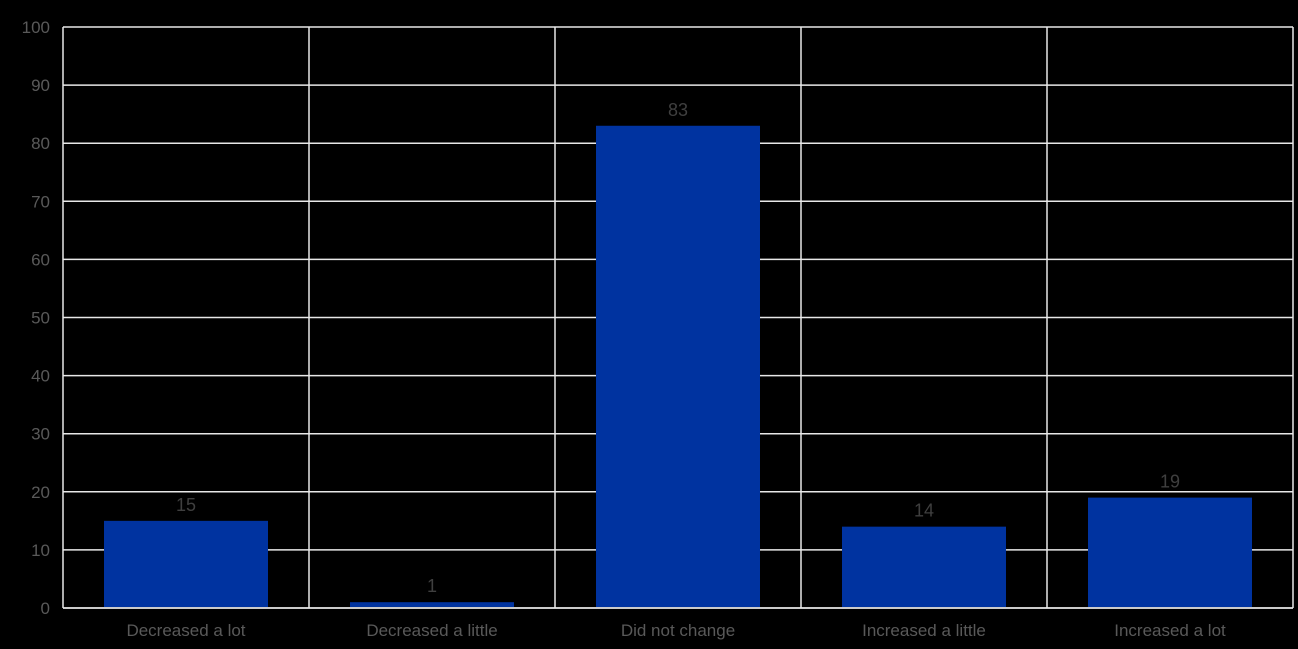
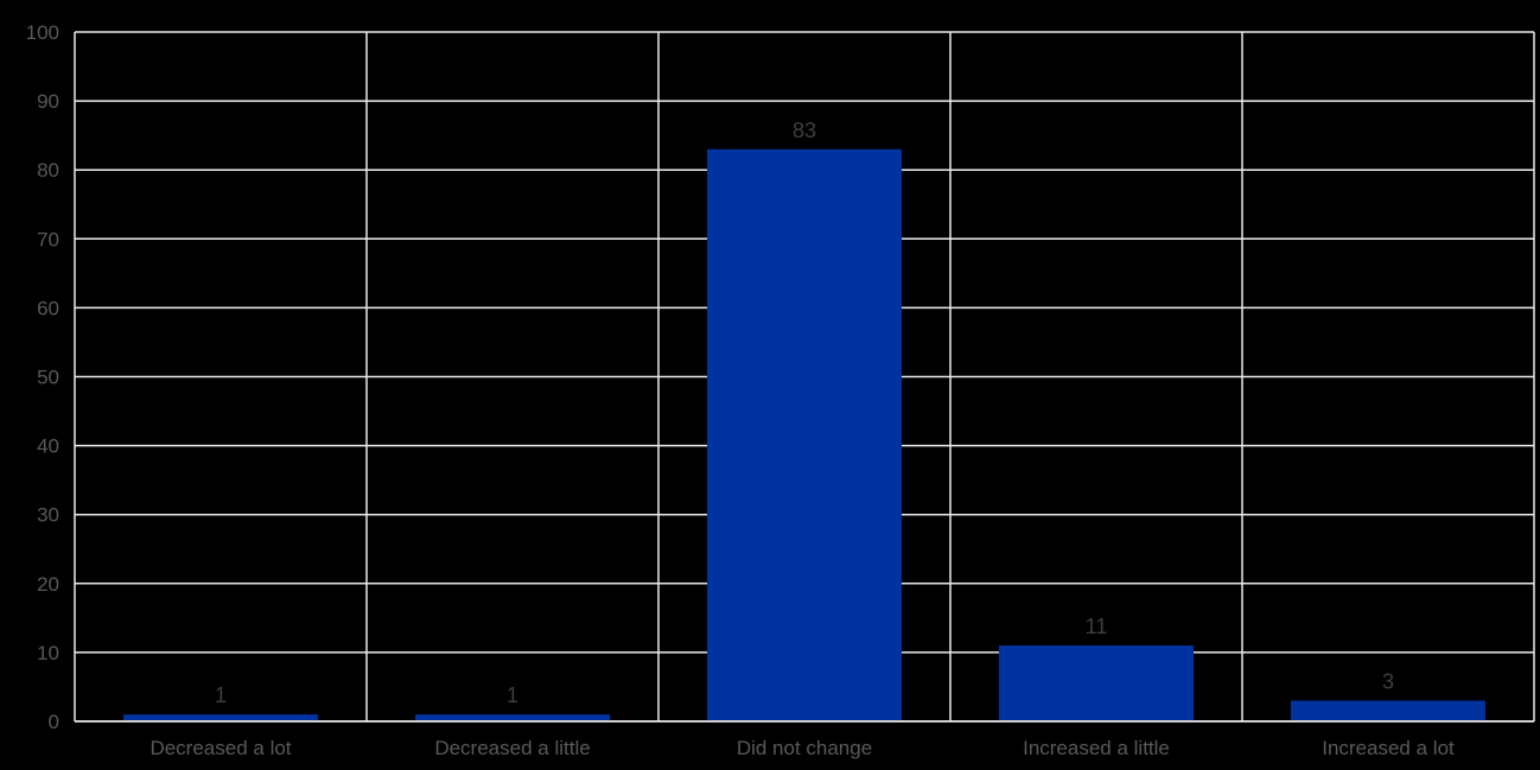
Decreased a lot: 15 -> 1
Increased a little: 14 -> 11
Increased a lot: 19 -> 3
